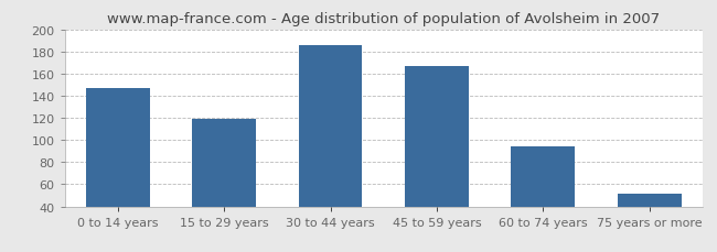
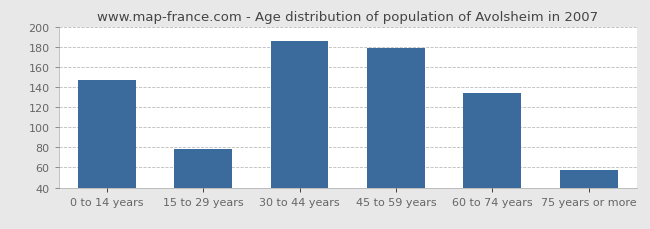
15 to 29 years: 119 -> 78
45 to 59 years: 167 -> 179
60 to 74 years: 94 -> 134
75 years or more: 52 -> 57
